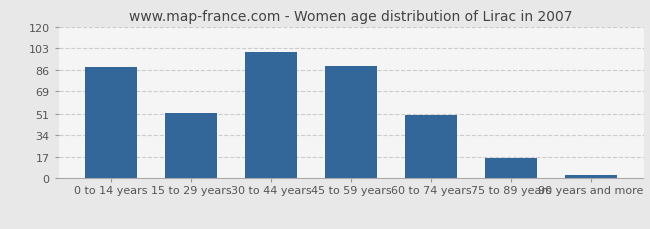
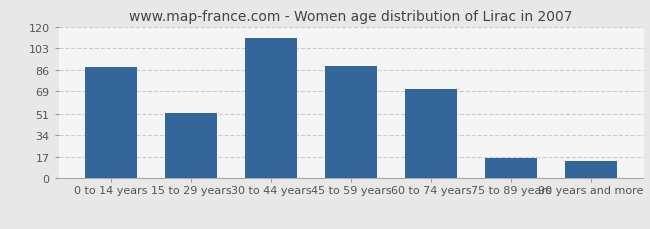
30 to 44 years: 100 -> 111
60 to 74 years: 50 -> 71
90 years and more: 3 -> 14
